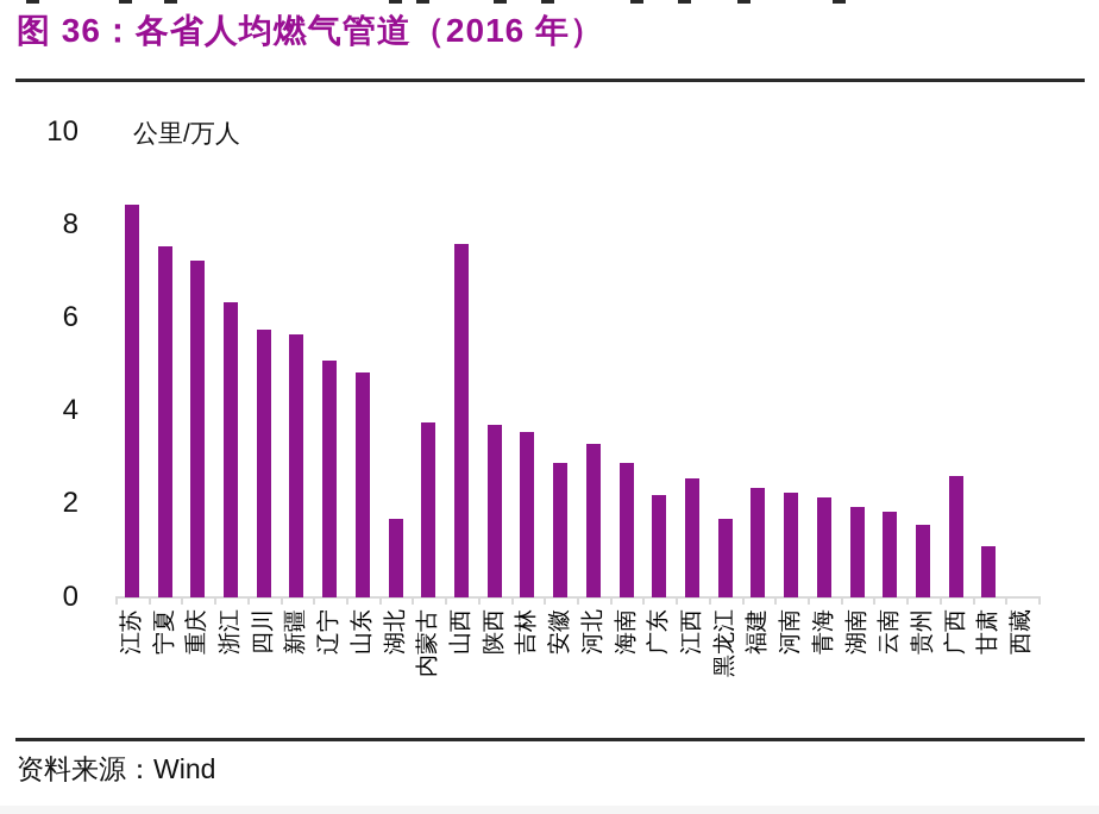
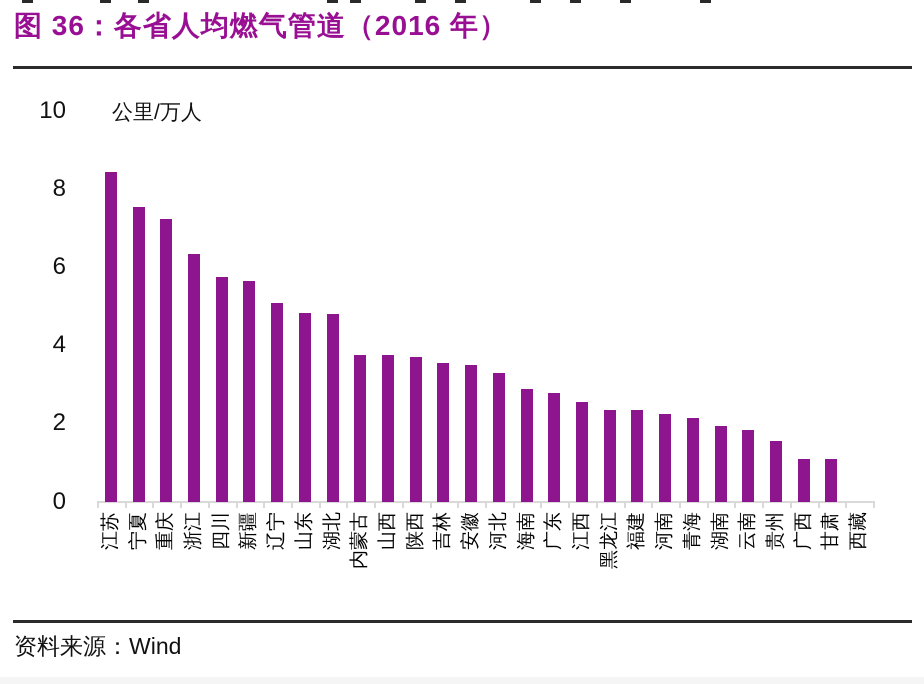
湖北: 1.7 -> 4.8
山西: 7.6 -> 3.8
安徽: 2.9 -> 3.5
广东: 2.2 -> 2.8
黑龙江: 1.7 -> 2.4
广西: 2.6 -> 1.1
